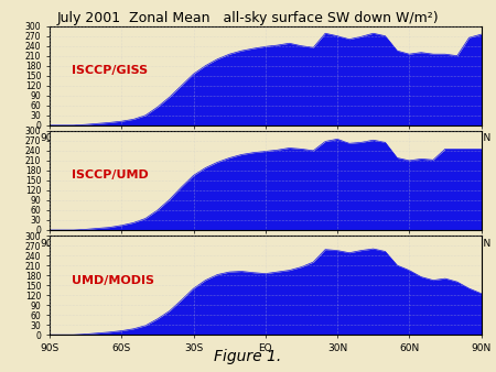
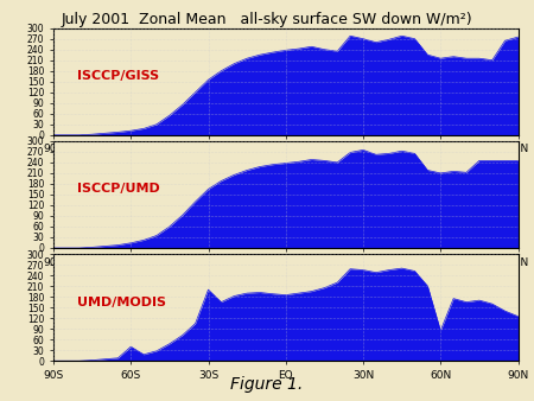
60S: 12 -> 40
30S: 140 -> 200
60N: 195 -> 85
